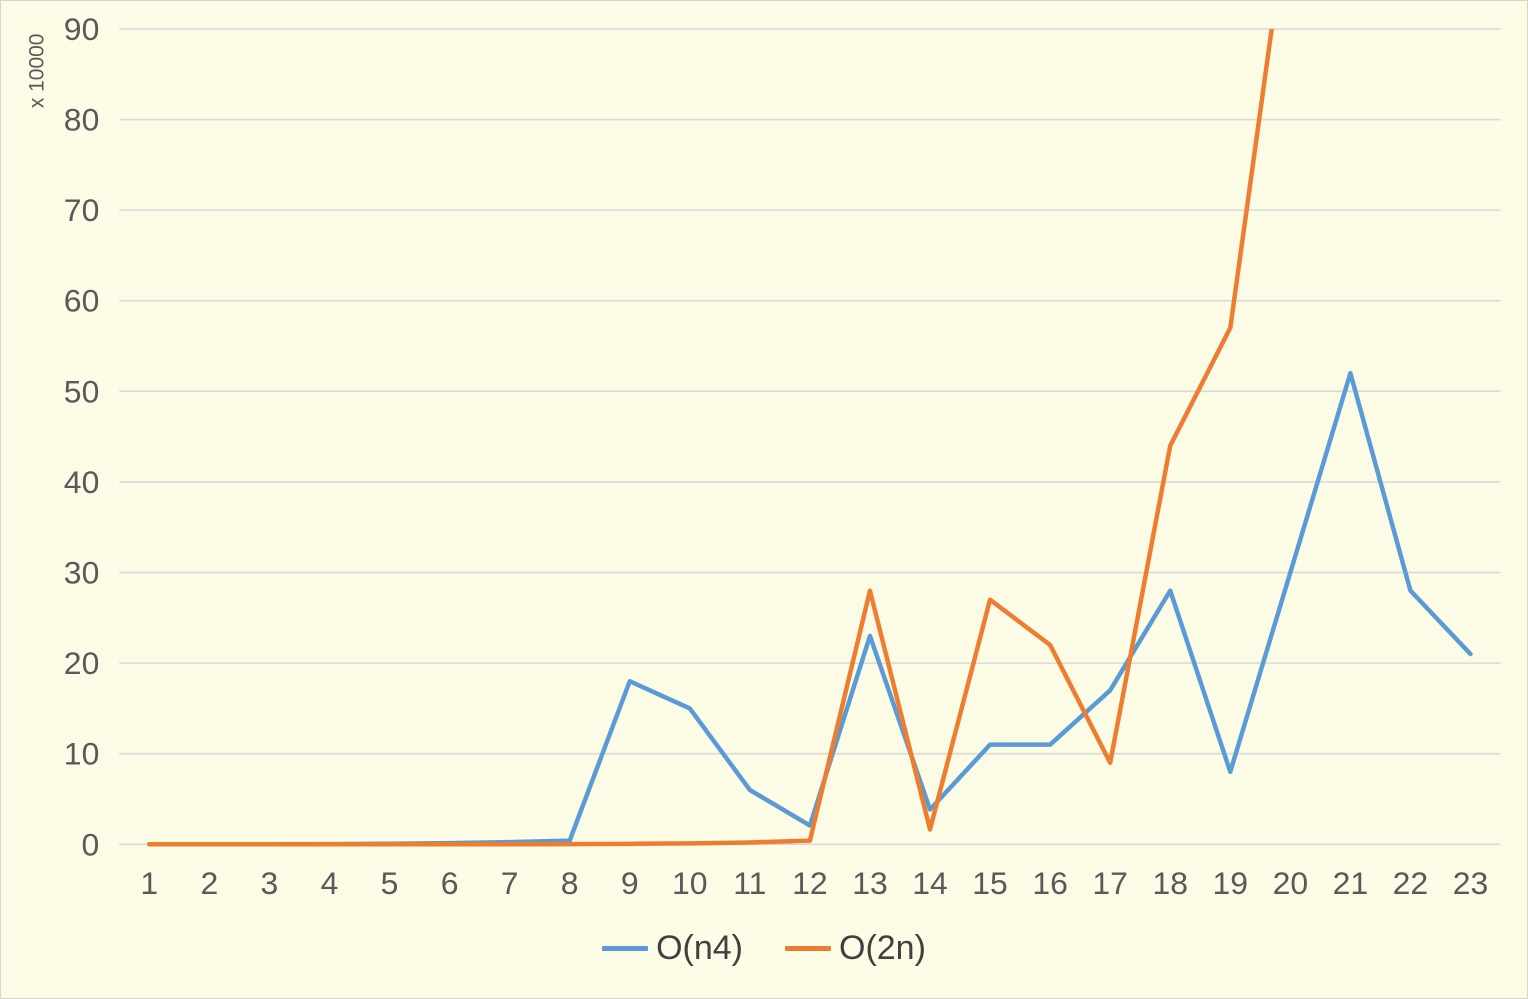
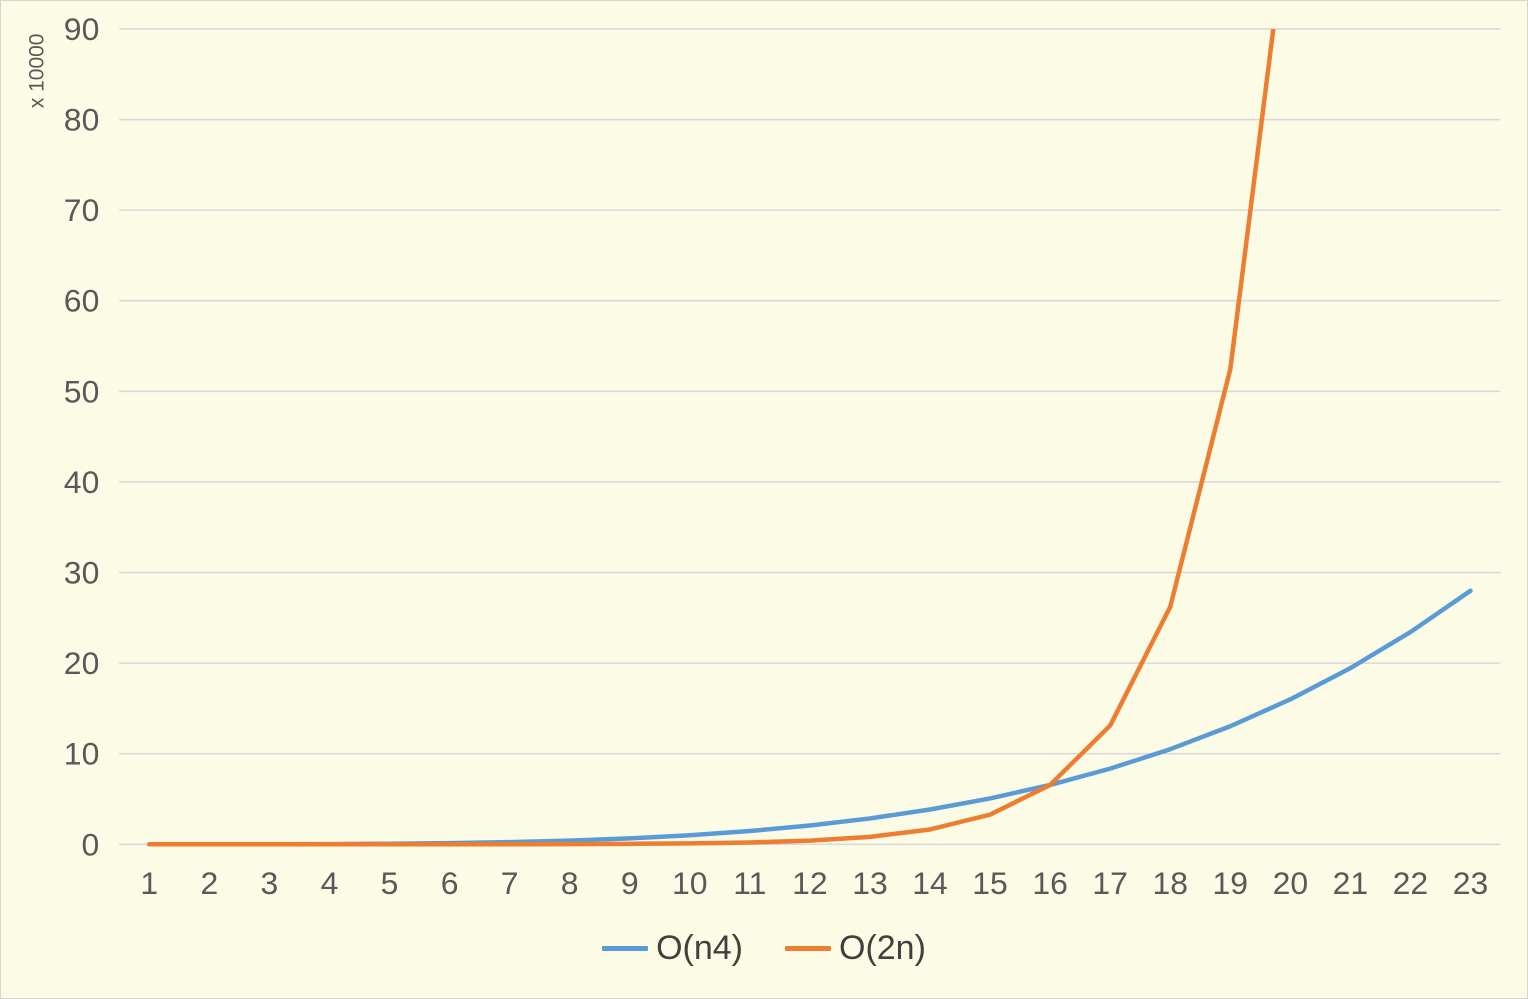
O(n4)/9: 18 -> 1
O(n4)/10: 15 -> 1
O(n4)/11: 6 -> 1
O(n4)/13: 23 -> 3
O(2n)/13: 28 -> 1
O(n4)/15: 11 -> 5
O(2n)/15: 27 -> 3
O(n4)/16: 11 -> 7
O(2n)/16: 22 -> 7
O(n4)/17: 17 -> 8
O(2n)/17: 9 -> 13
O(n4)/18: 28 -> 10
O(2n)/18: 44 -> 26
O(n4)/19: 8 -> 13
O(2n)/19: 57 -> 52
O(n4)/20: 30 -> 16
O(n4)/21: 52 -> 19
O(n4)/22: 28 -> 23
O(n4)/23: 21 -> 28
